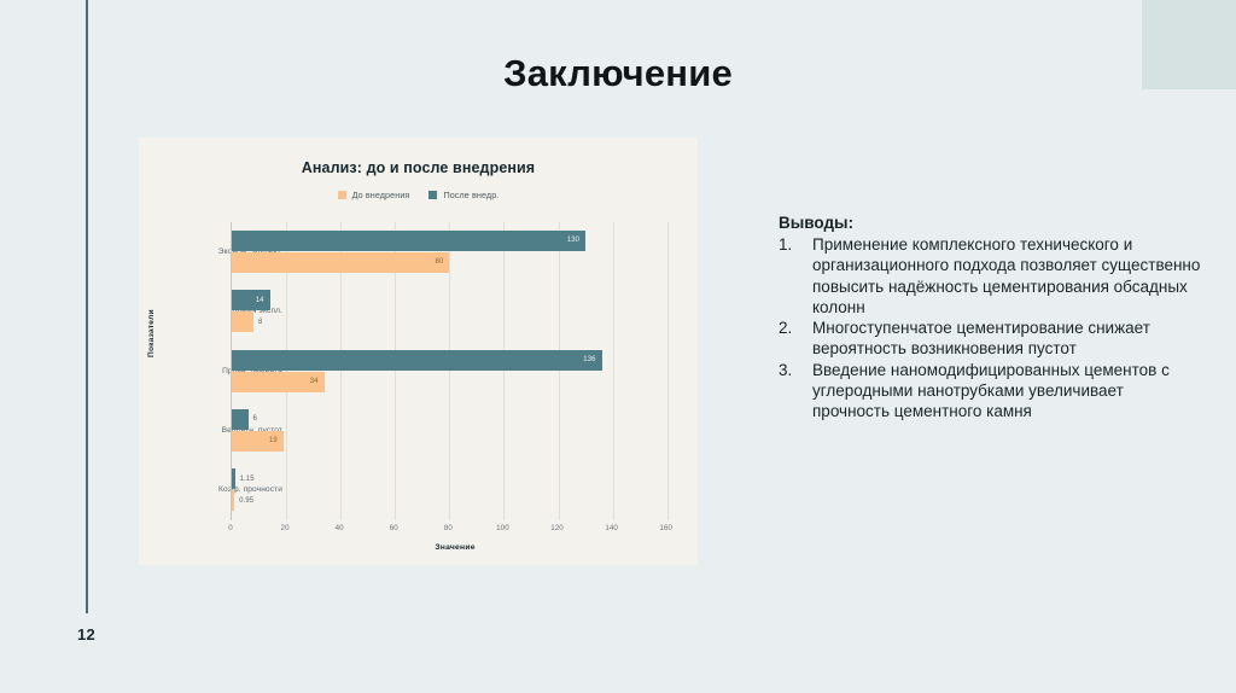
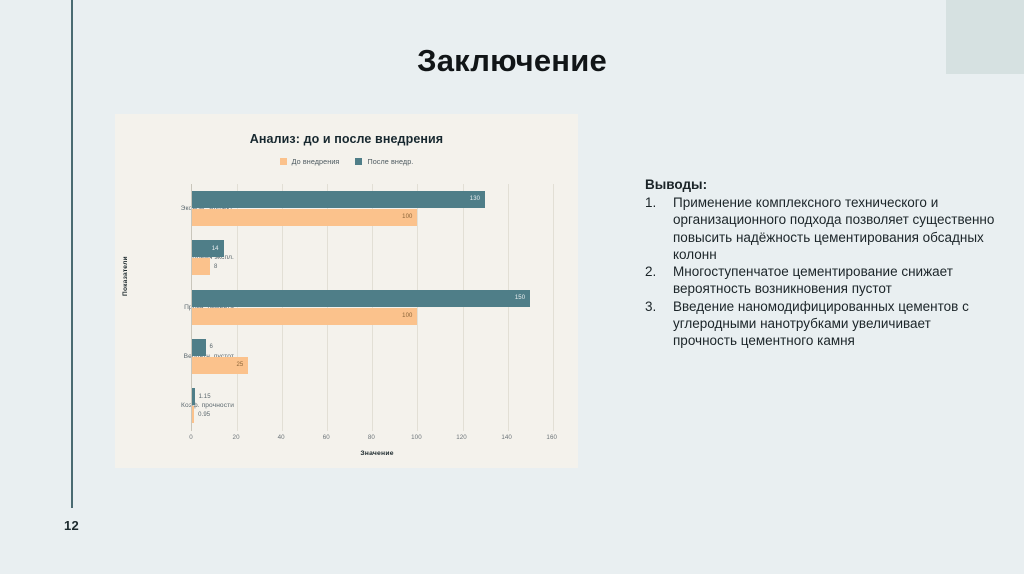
До внедрения/Эконом. эффект.: 80 -> 100
До внедрения/Прочн. цемента: 34 -> 100
После внедр./Прочн. цемента: 136 -> 150
До внедрения/Вероятн. пустот: 19 -> 25
